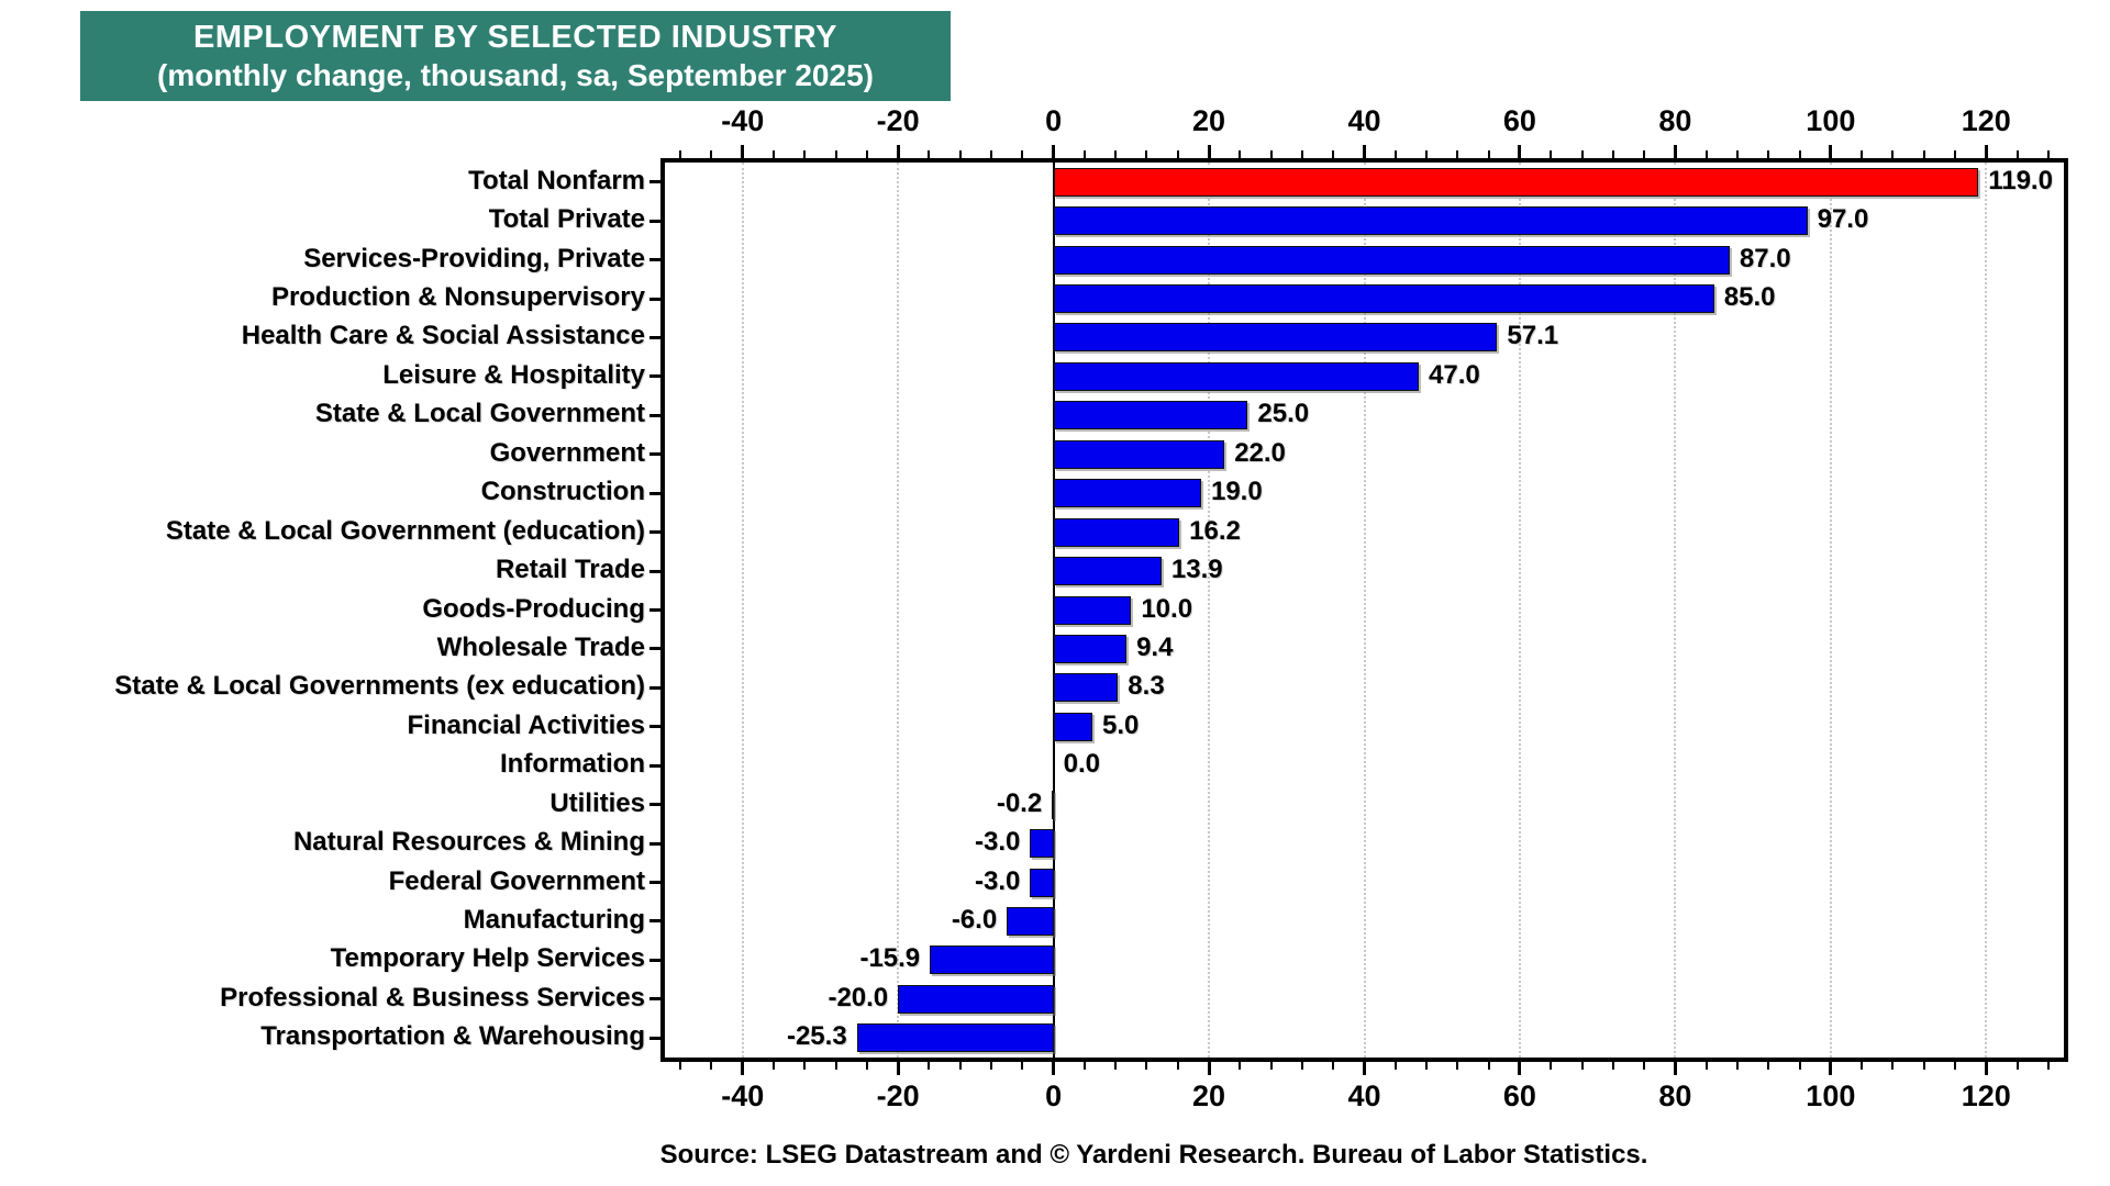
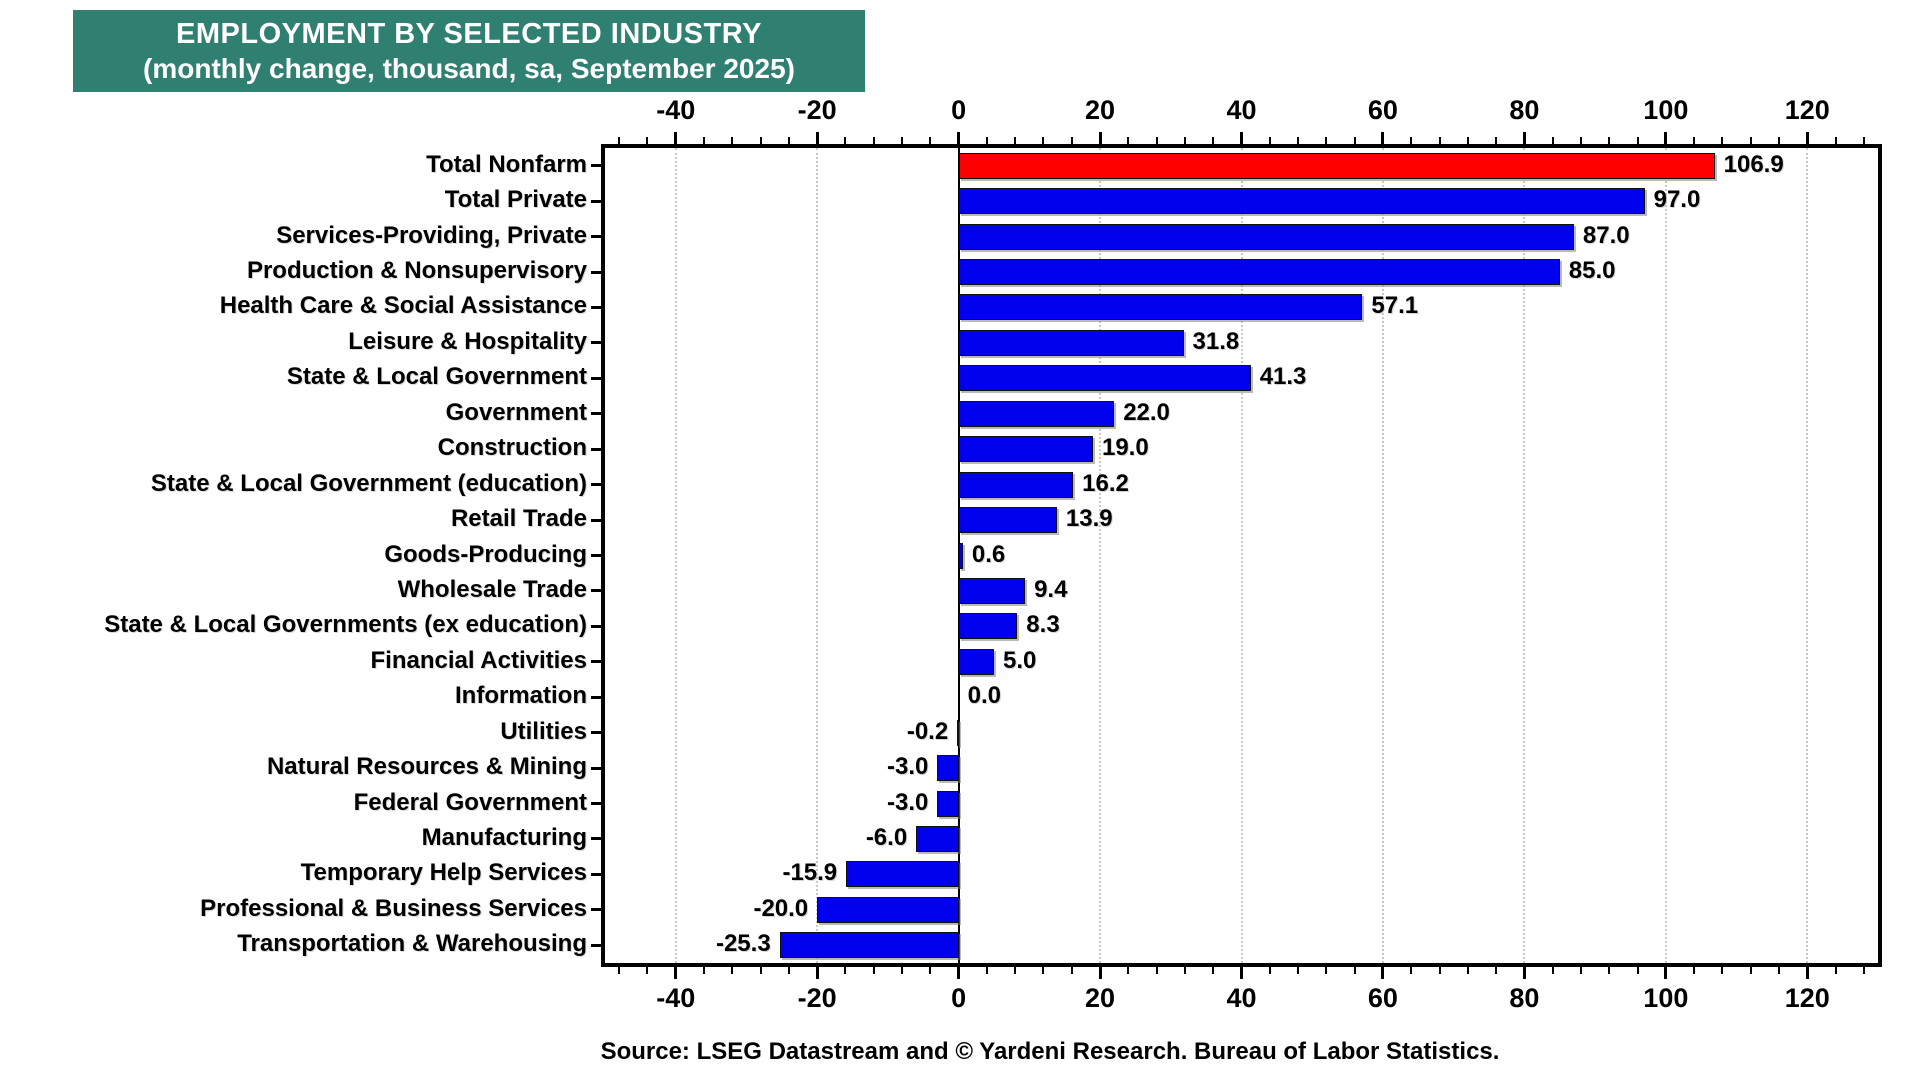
Total Nonfarm: 119.0 -> 106.9
Leisure & Hospitality: 47.0 -> 31.8
State & Local Government: 25.0 -> 41.3
Goods-Producing: 10.0 -> 0.6
